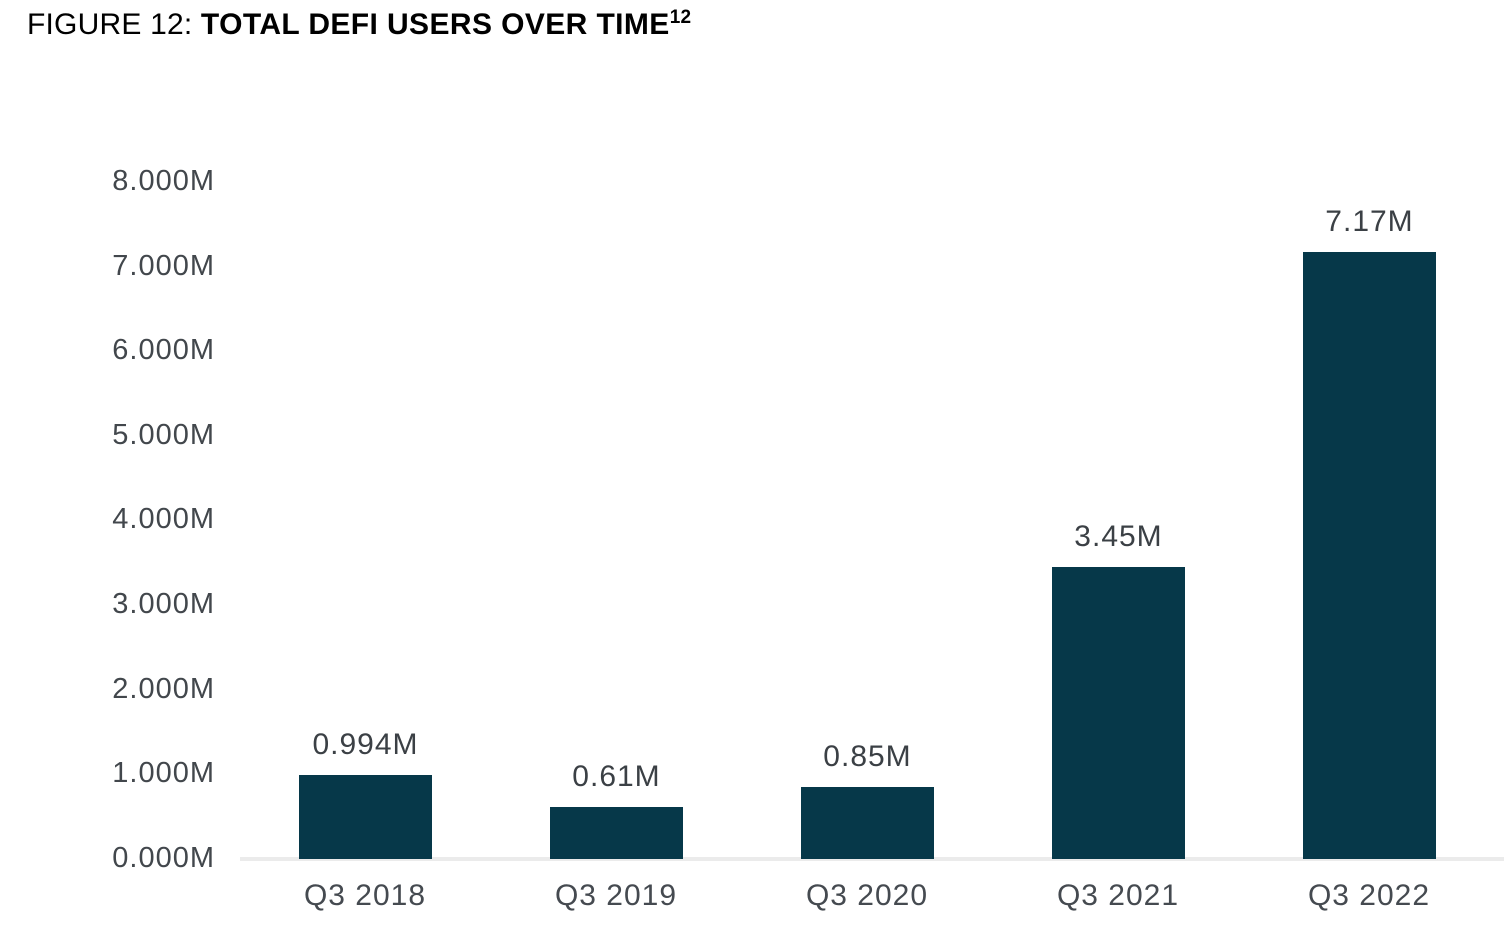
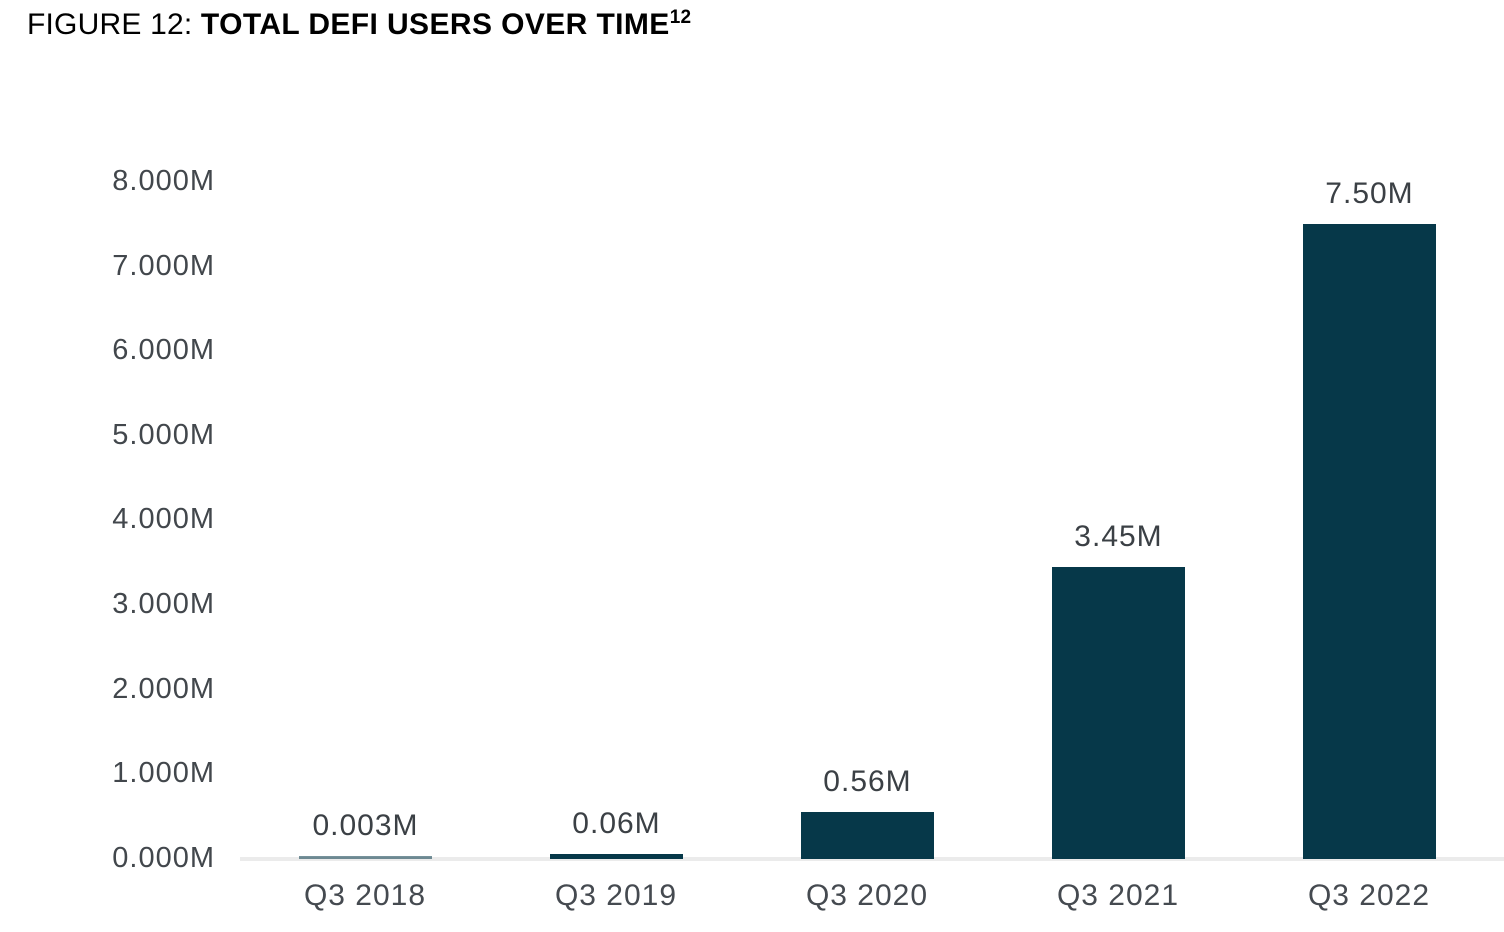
Q3 2018: 0.994M -> 0.003M
Q3 2019: 0.61M -> 0.06M
Q3 2020: 0.85M -> 0.56M
Q3 2022: 7.17M -> 7.50M
